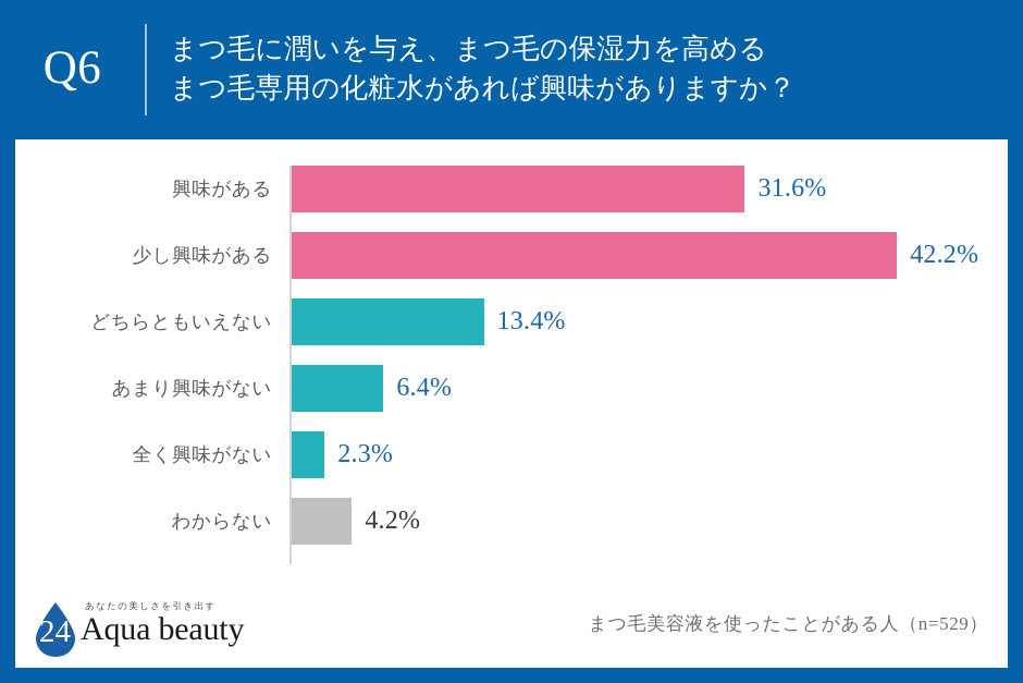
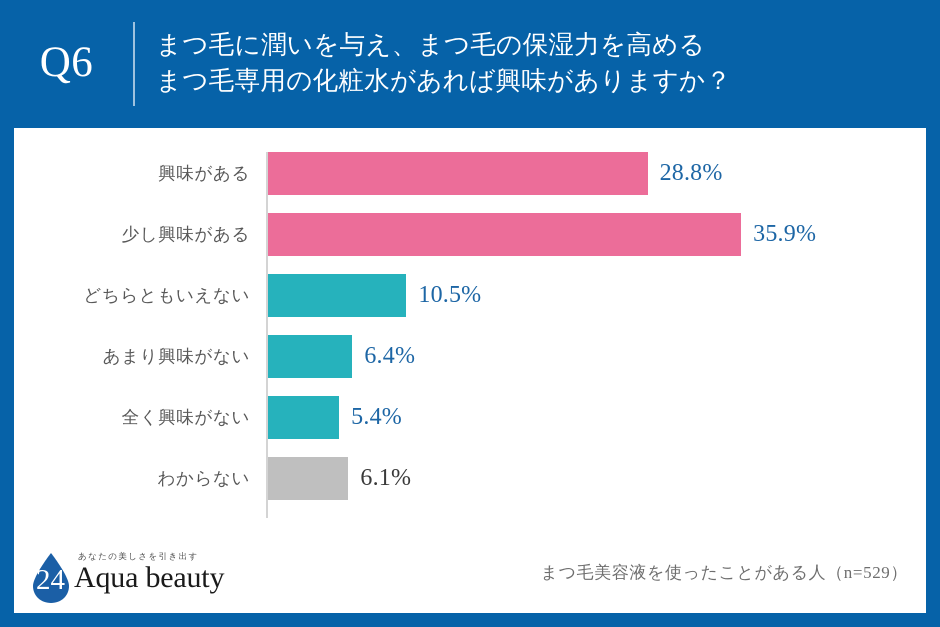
興味がある: 31.6% -> 28.8%
少し興味がある: 42.2% -> 35.9%
どちらともいえない: 13.4% -> 10.5%
全く興味がない: 2.3% -> 5.4%
わからない: 4.2% -> 6.1%
